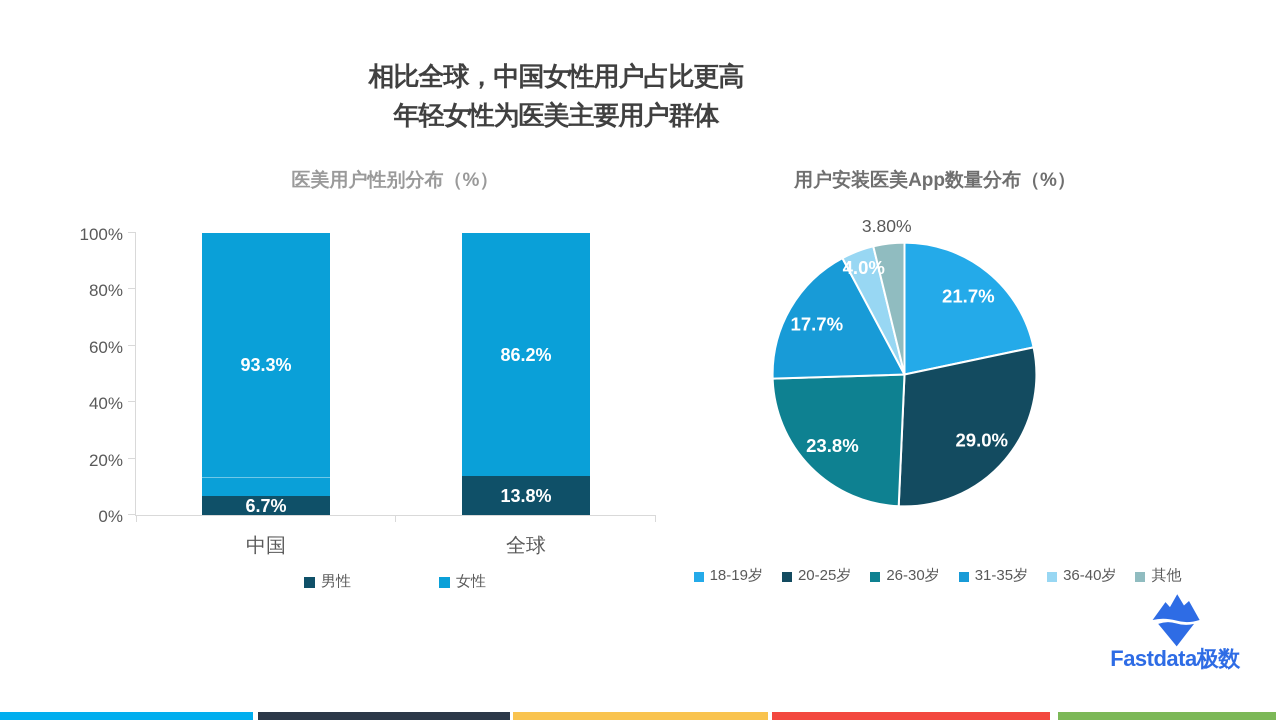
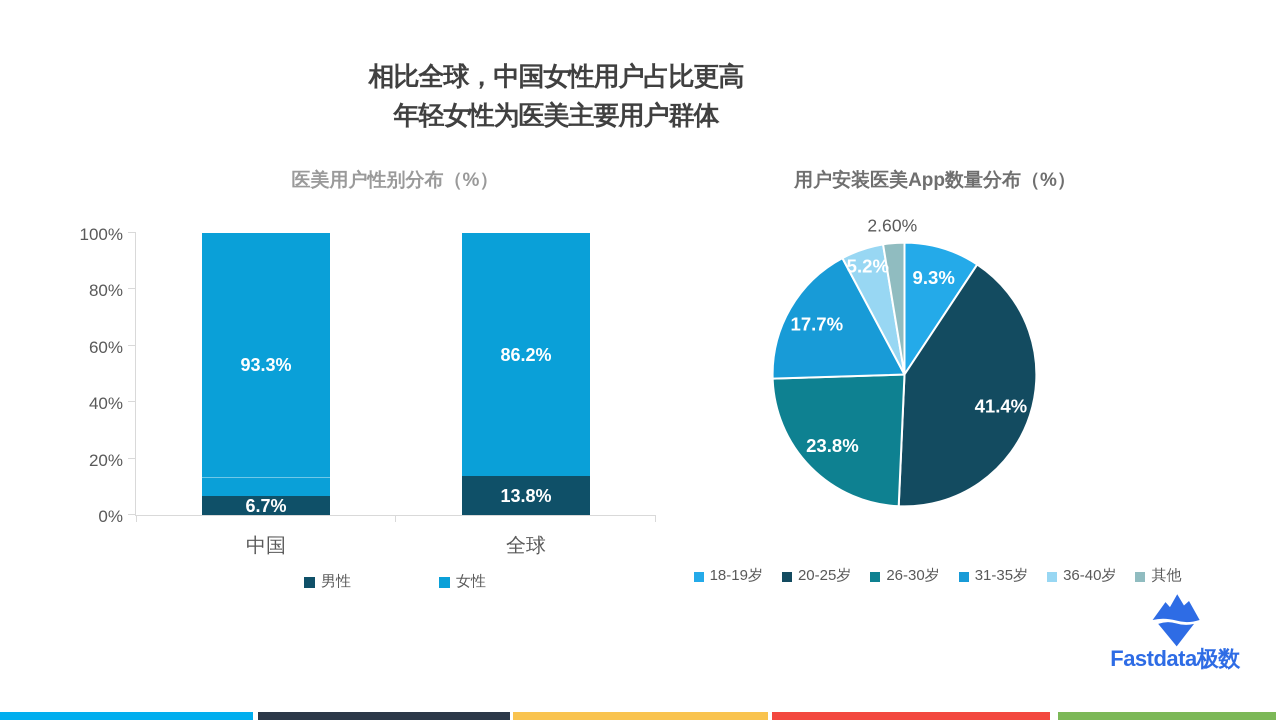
用户安装医美App数量分布（%）/18-19岁: 21.7% -> 9.3%
用户安装医美App数量分布（%）/20-25岁: 29.0% -> 41.4%
用户安装医美App数量分布（%）/36-40岁: 4.0% -> 5.2%
用户安装医美App数量分布（%）/其他: 3.80% -> 2.60%
